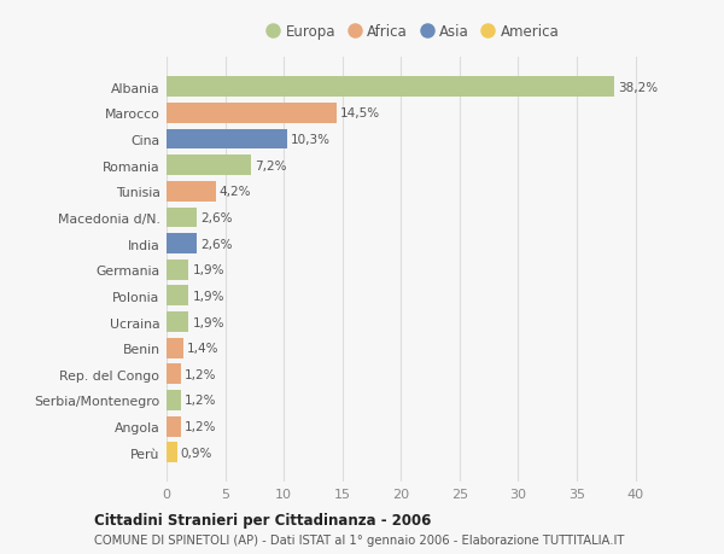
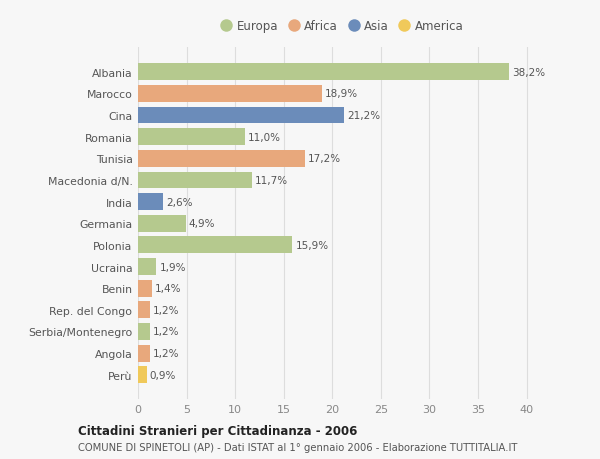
Marocco: 14,5% -> 18,9%
Cina: 10,3% -> 21,2%
Romania: 7,2% -> 11,0%
Tunisia: 4,2% -> 17,2%
Macedonia d/N.: 2,6% -> 11,7%
Germania: 1,9% -> 4,9%
Polonia: 1,9% -> 15,9%
